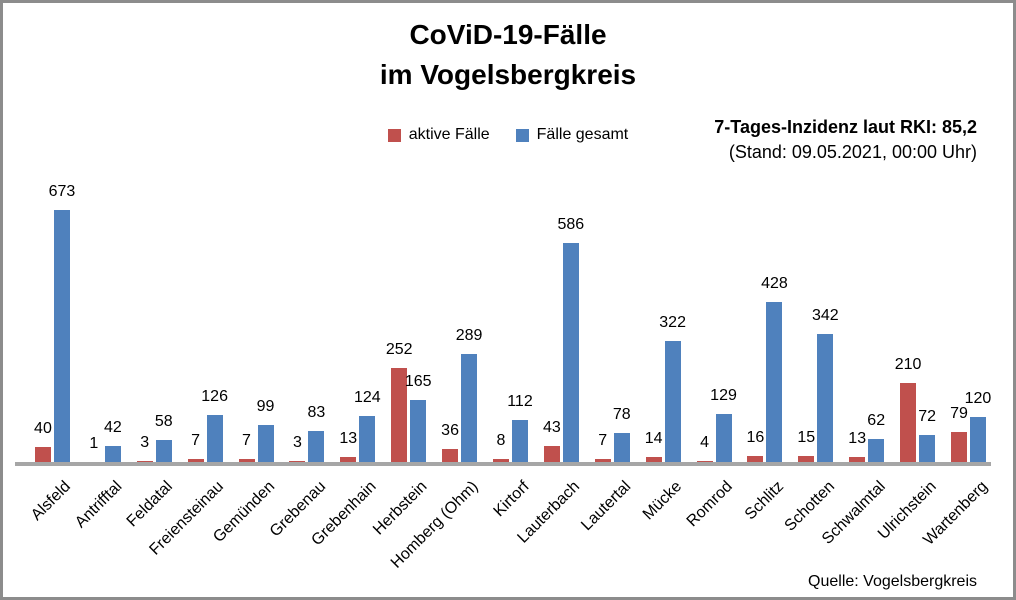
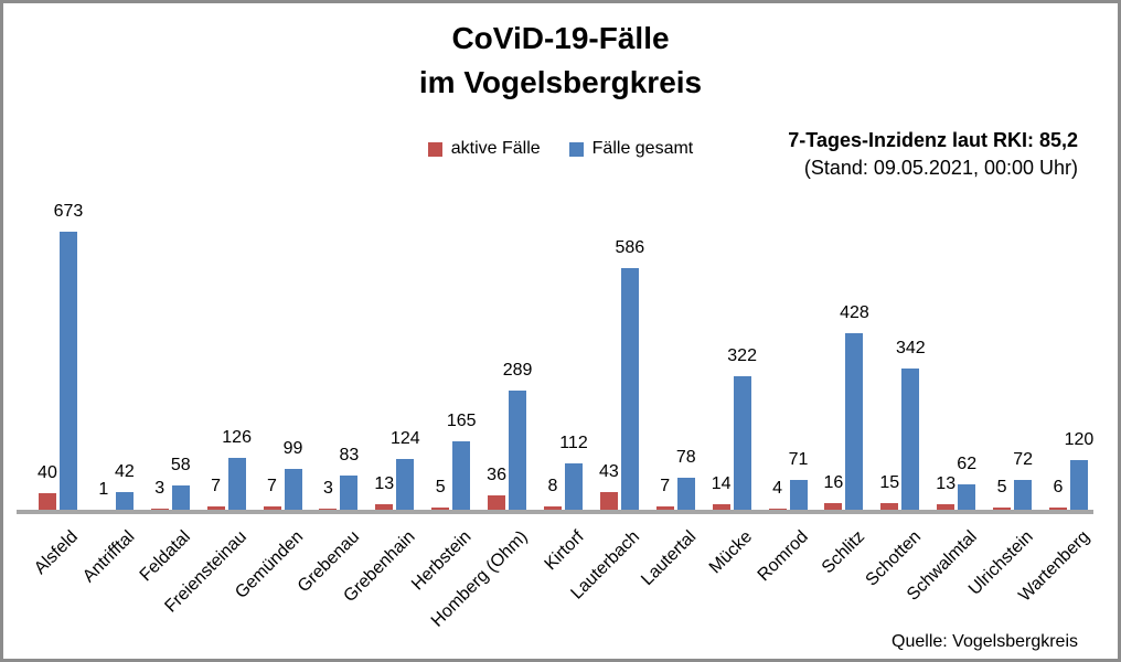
aktive Fälle/Herbstein: 252 -> 5
Fälle gesamt/Romrod: 129 -> 71
aktive Fälle/Ulrichstein: 210 -> 5
aktive Fälle/Wartenberg: 79 -> 6
